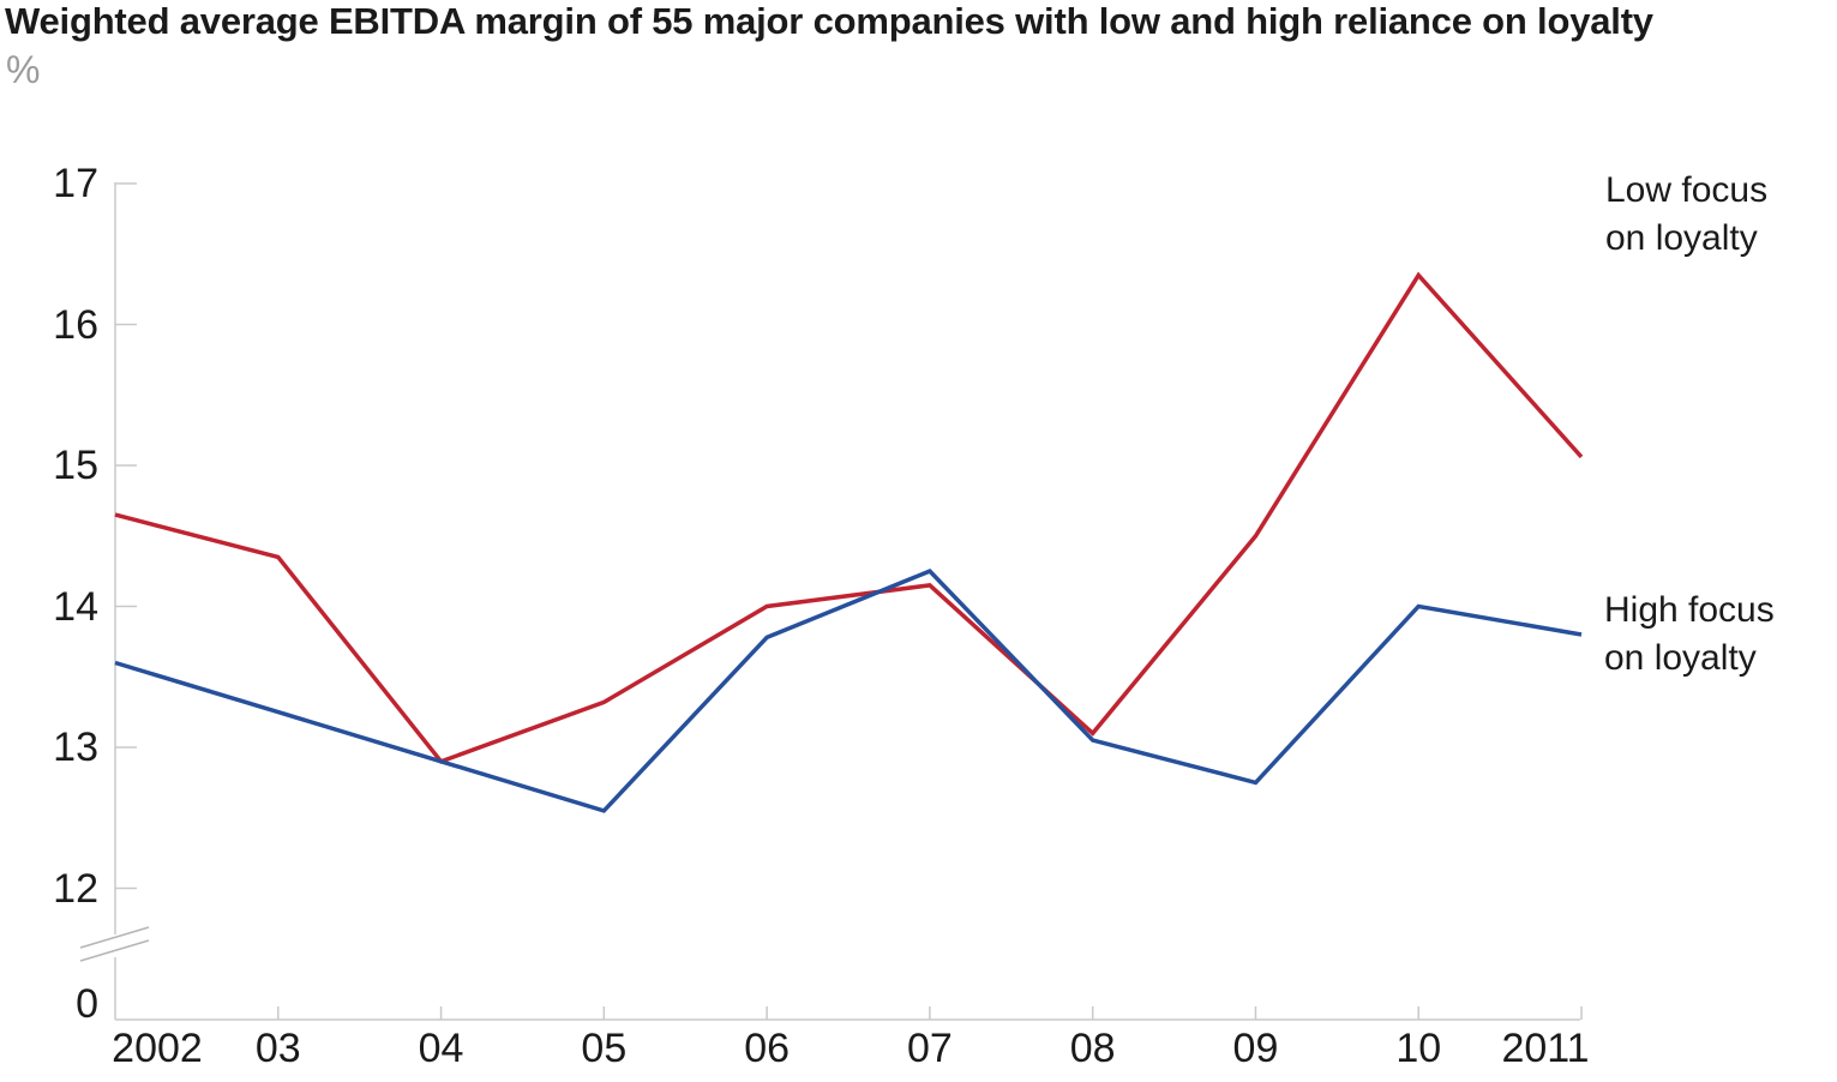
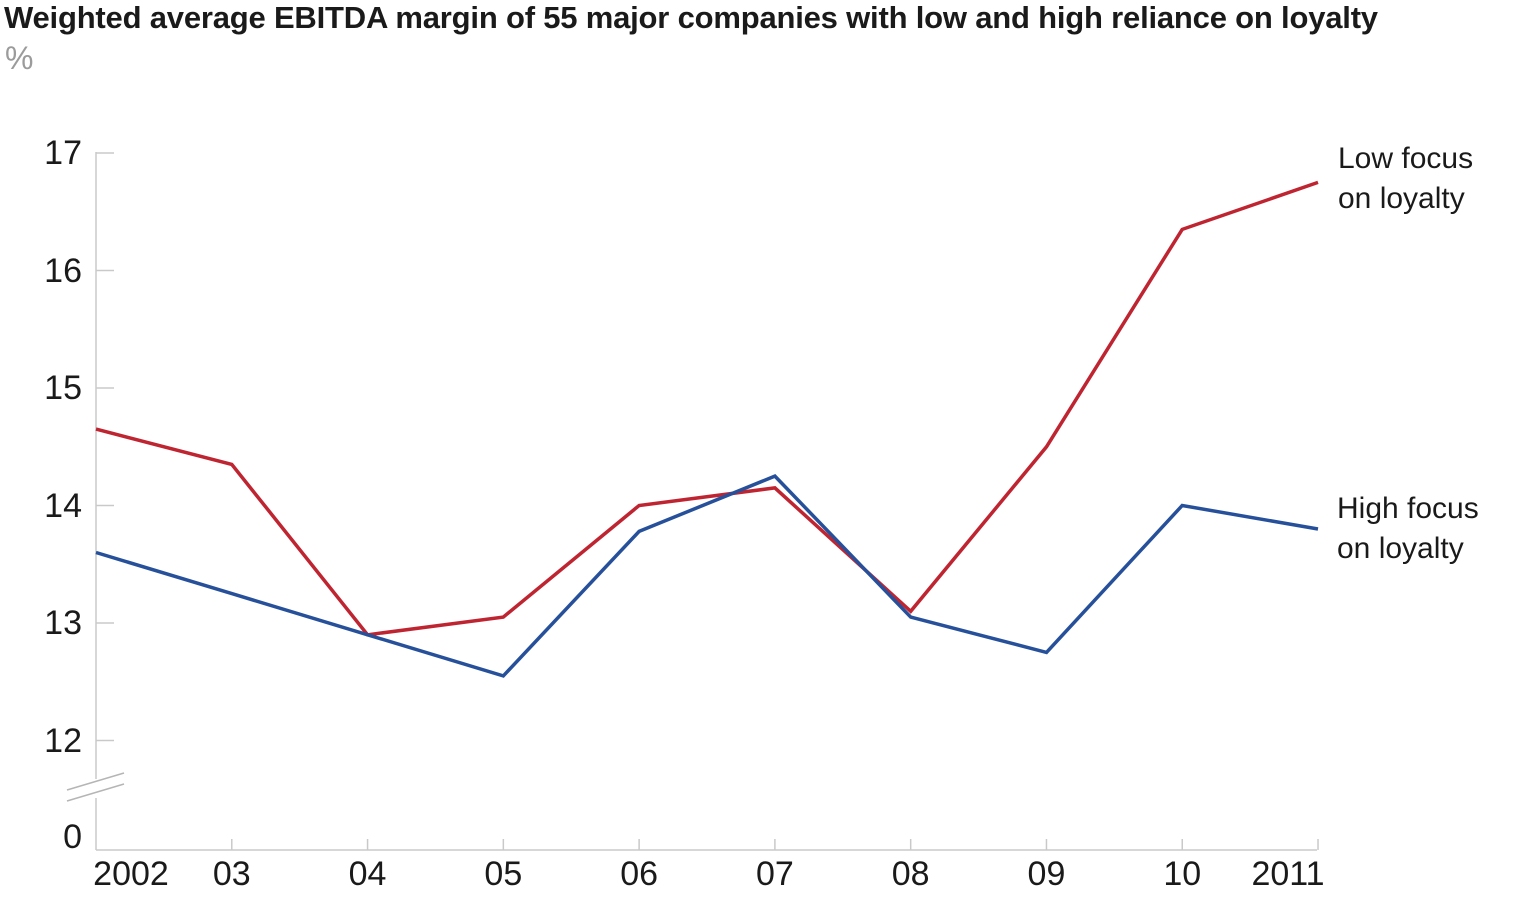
Low focus on loyalty/05: 13.32 -> 13.05
Low focus on loyalty/2011: 15.06 -> 16.75
